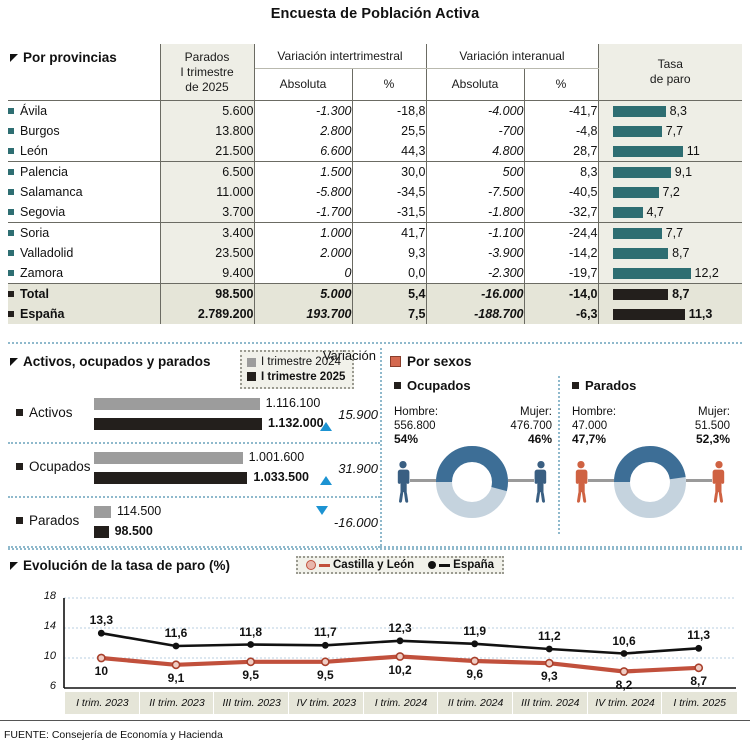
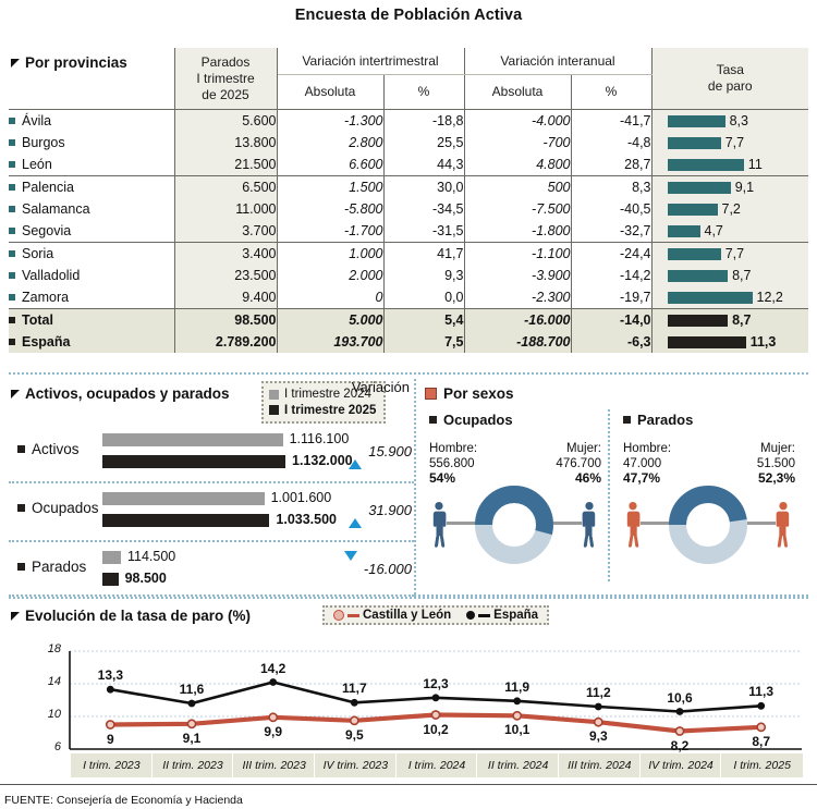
Castilla y León/I trim. 2023: 10 -> 9
Castilla y León/III trim. 2023: 9,5 -> 9,9
España/III trim. 2023: 11,8 -> 14,2
Castilla y León/II trim. 2024: 9,6 -> 10,1
